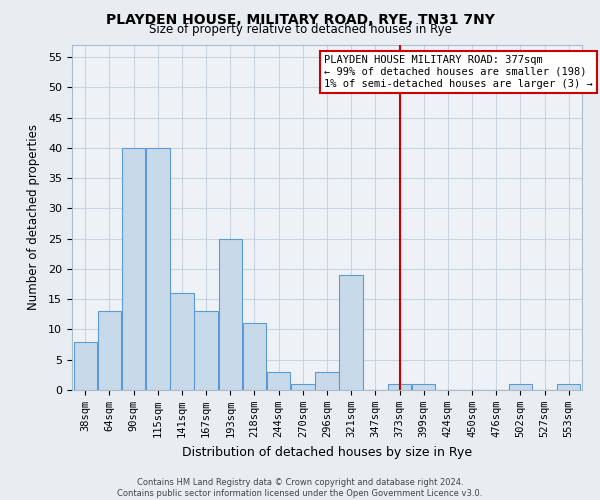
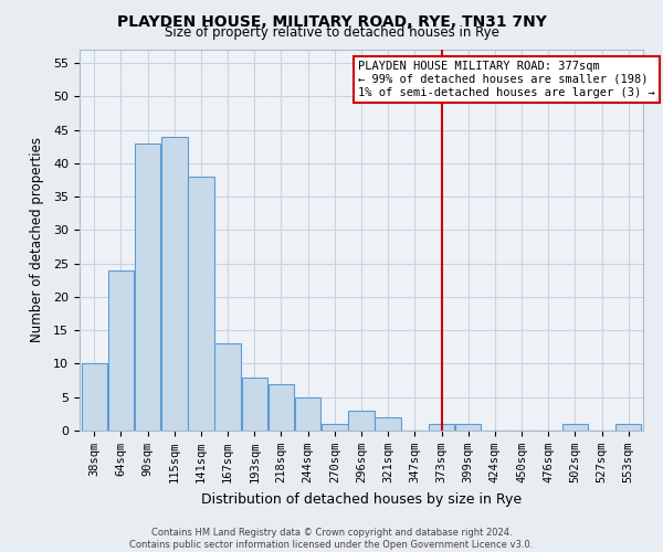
38sqm: 8 -> 10
64sqm: 13 -> 24
90sqm: 40 -> 43
115sqm: 40 -> 44
141sqm: 16 -> 38
193sqm: 25 -> 8
218sqm: 11 -> 7
244sqm: 3 -> 5
321sqm: 19 -> 2
